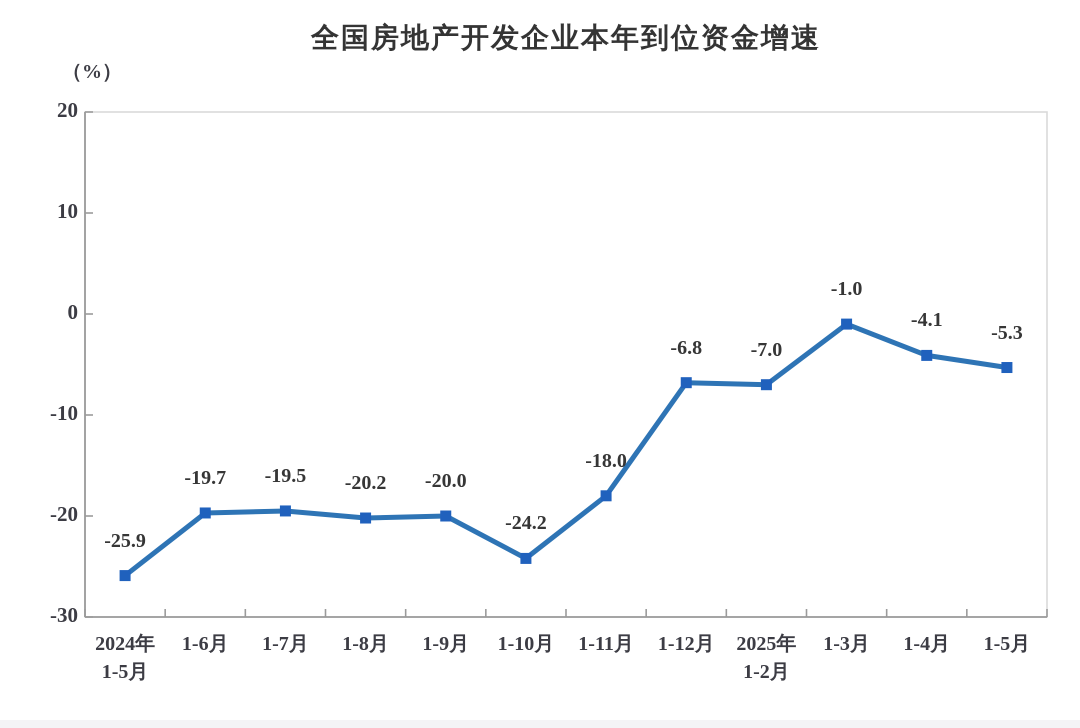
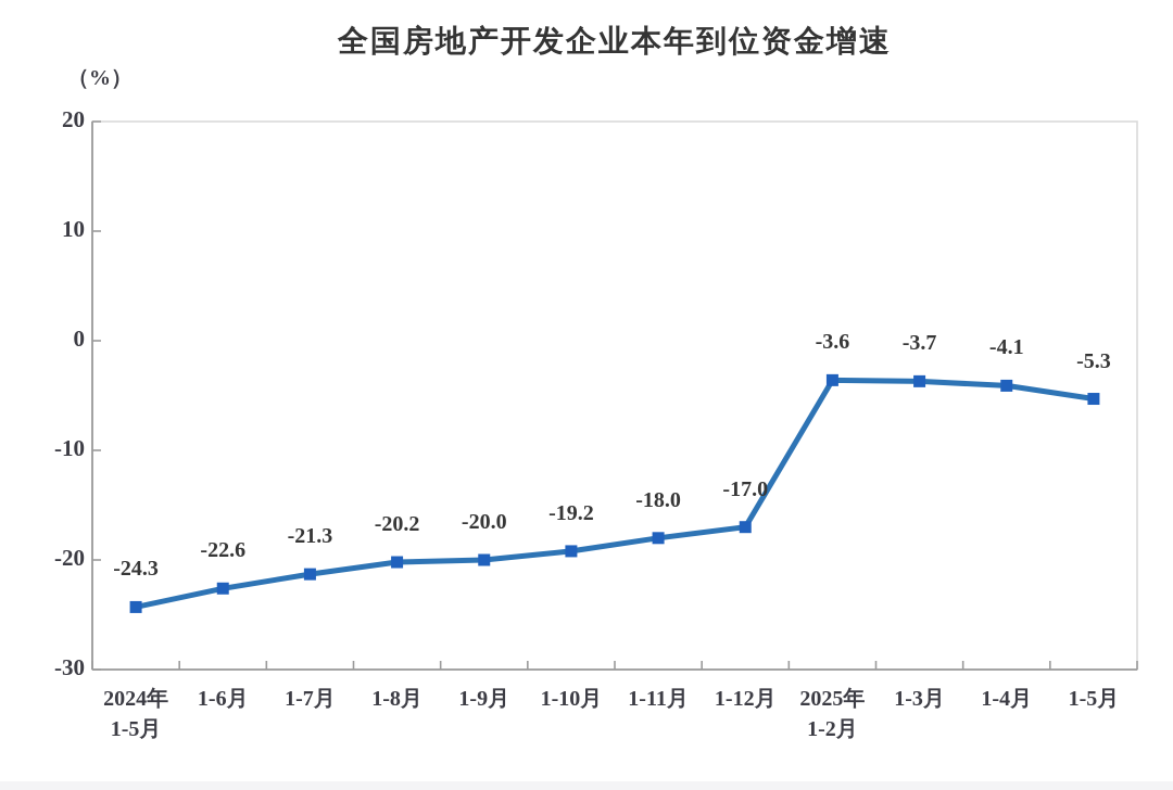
2024年 1-5月: -25.9 -> -24.3
1-6月: -19.7 -> -22.6
1-7月: -19.5 -> -21.3
1-10月: -24.2 -> -19.2
1-12月: -6.8 -> -17.0
2025年 1-2月: -7.0 -> -3.6
1-3月: -1.0 -> -3.7
